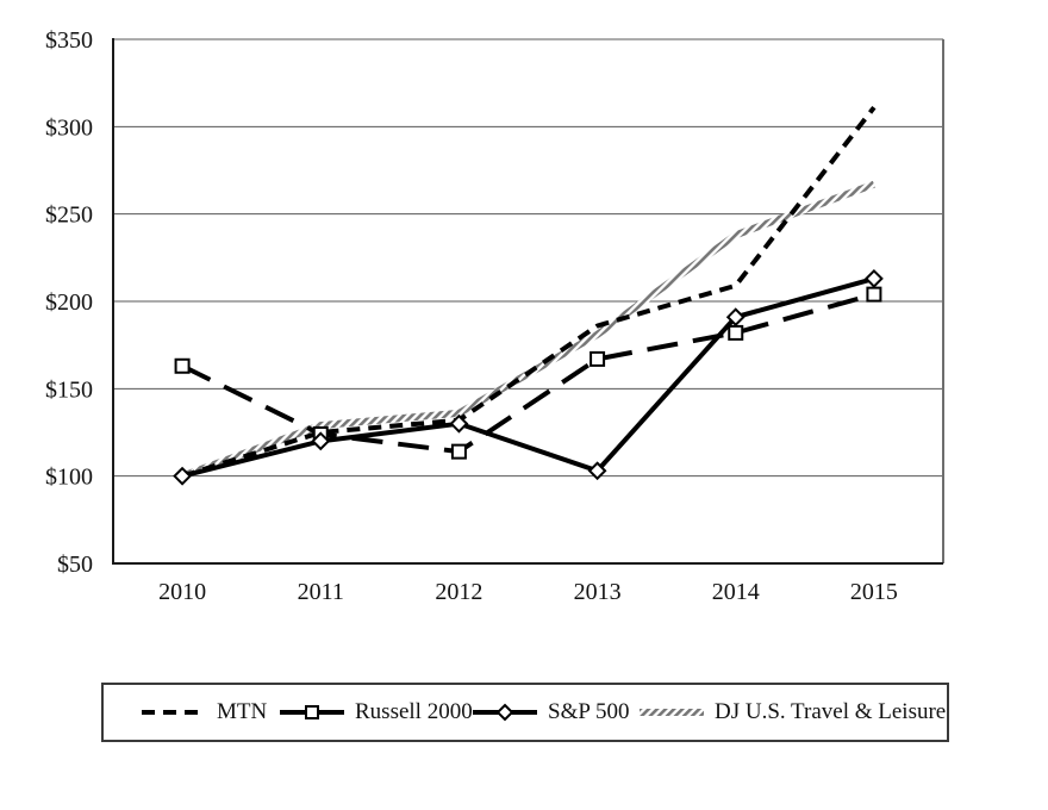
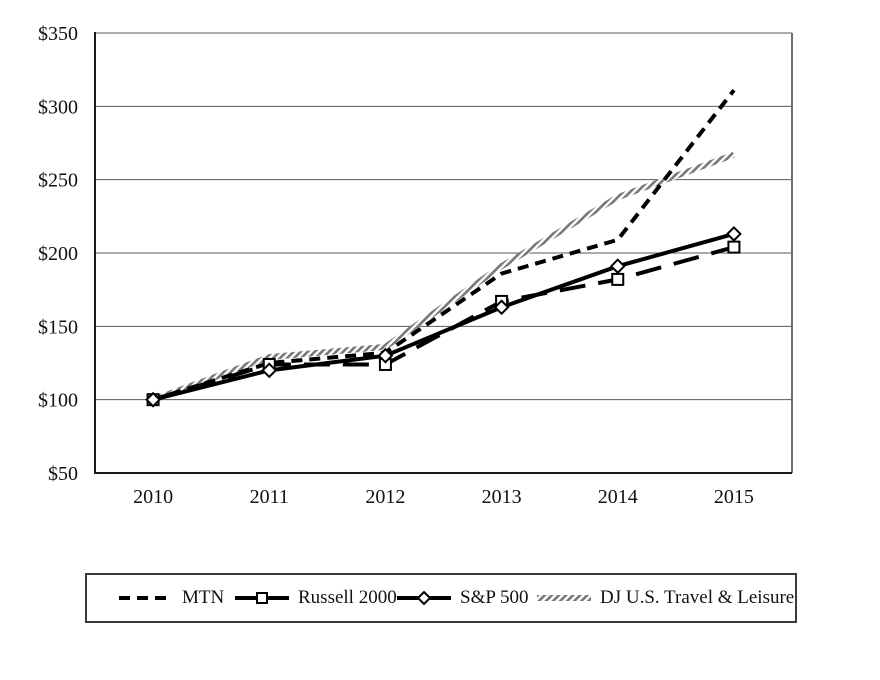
Russell 2000/2010: $163 -> $100
Russell 2000/2012: $114 -> $124
S&P 500/2013: $103 -> $163
DJ U.S. Travel & Leisure/2013: $181 -> $191
